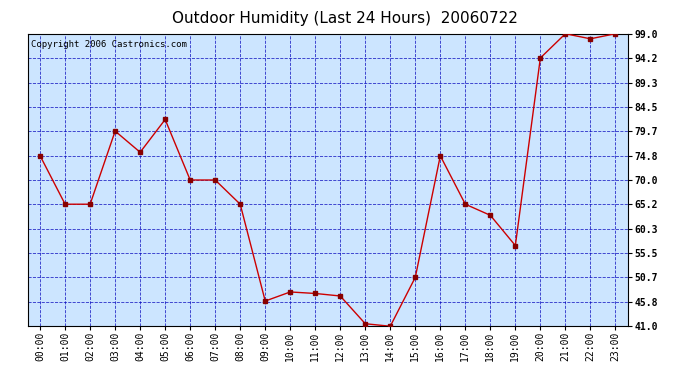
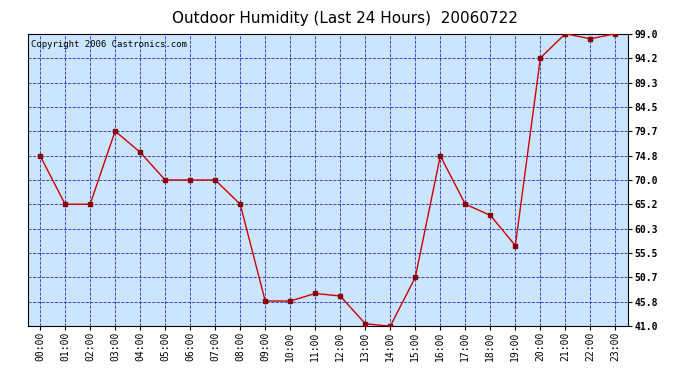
05:00: 82.0 -> 70.0
10:00: 47.8 -> 46.0
